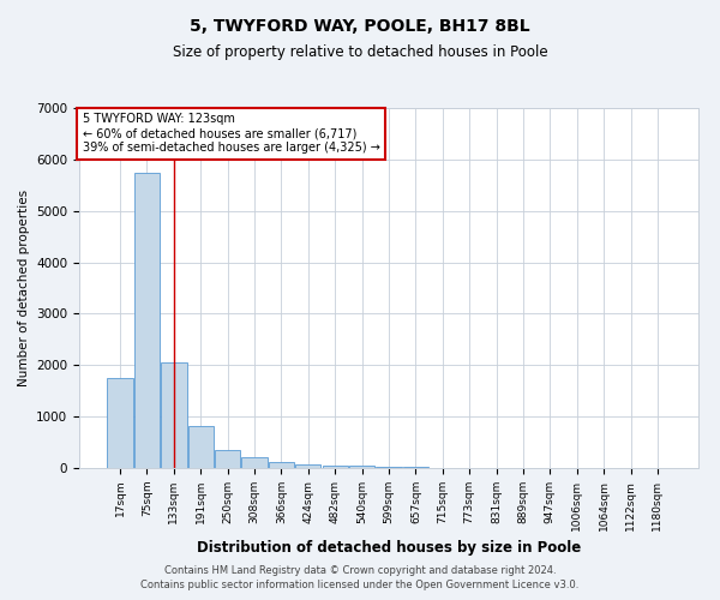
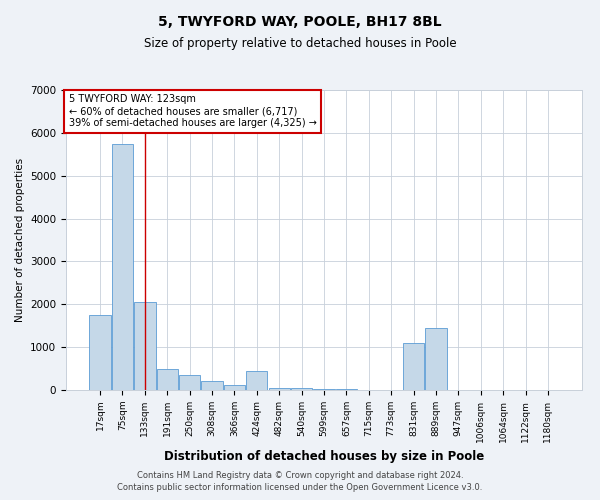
191sqm: 820 -> 500
424sqm: 80 -> 450
831sqm: 0 -> 1100
889sqm: 0 -> 1450
